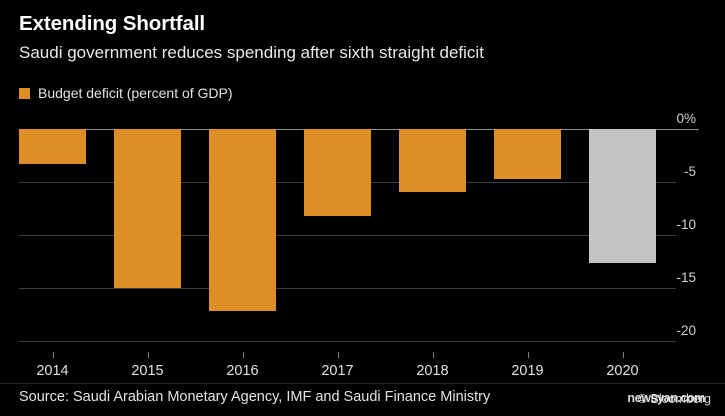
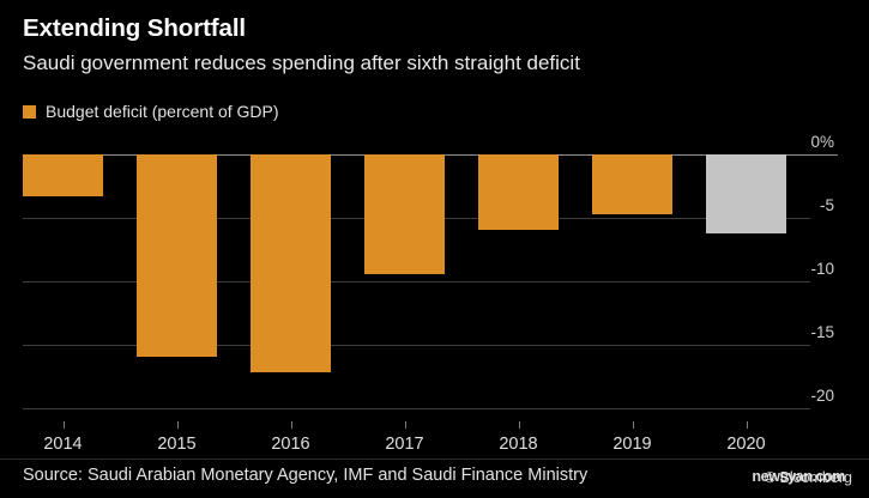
2015: -15.0% -> -15.9%
2017: -8.2% -> -9.4%
2020: -12.6% -> -6.2%
